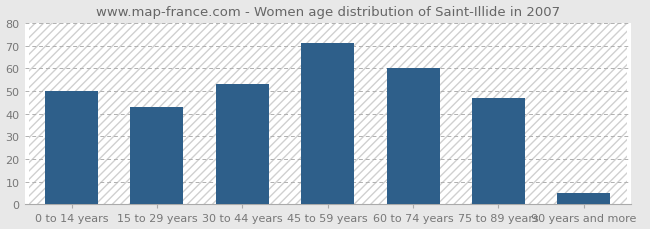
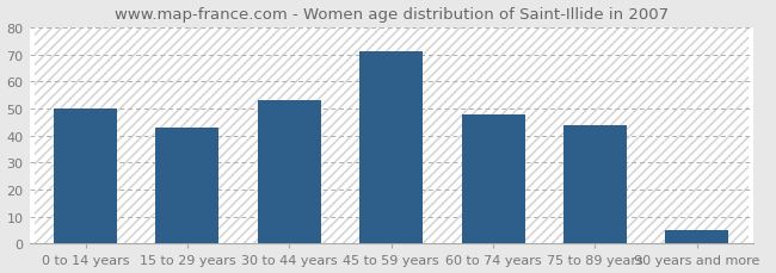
60 to 74 years: 60 -> 48
75 to 89 years: 47 -> 44
